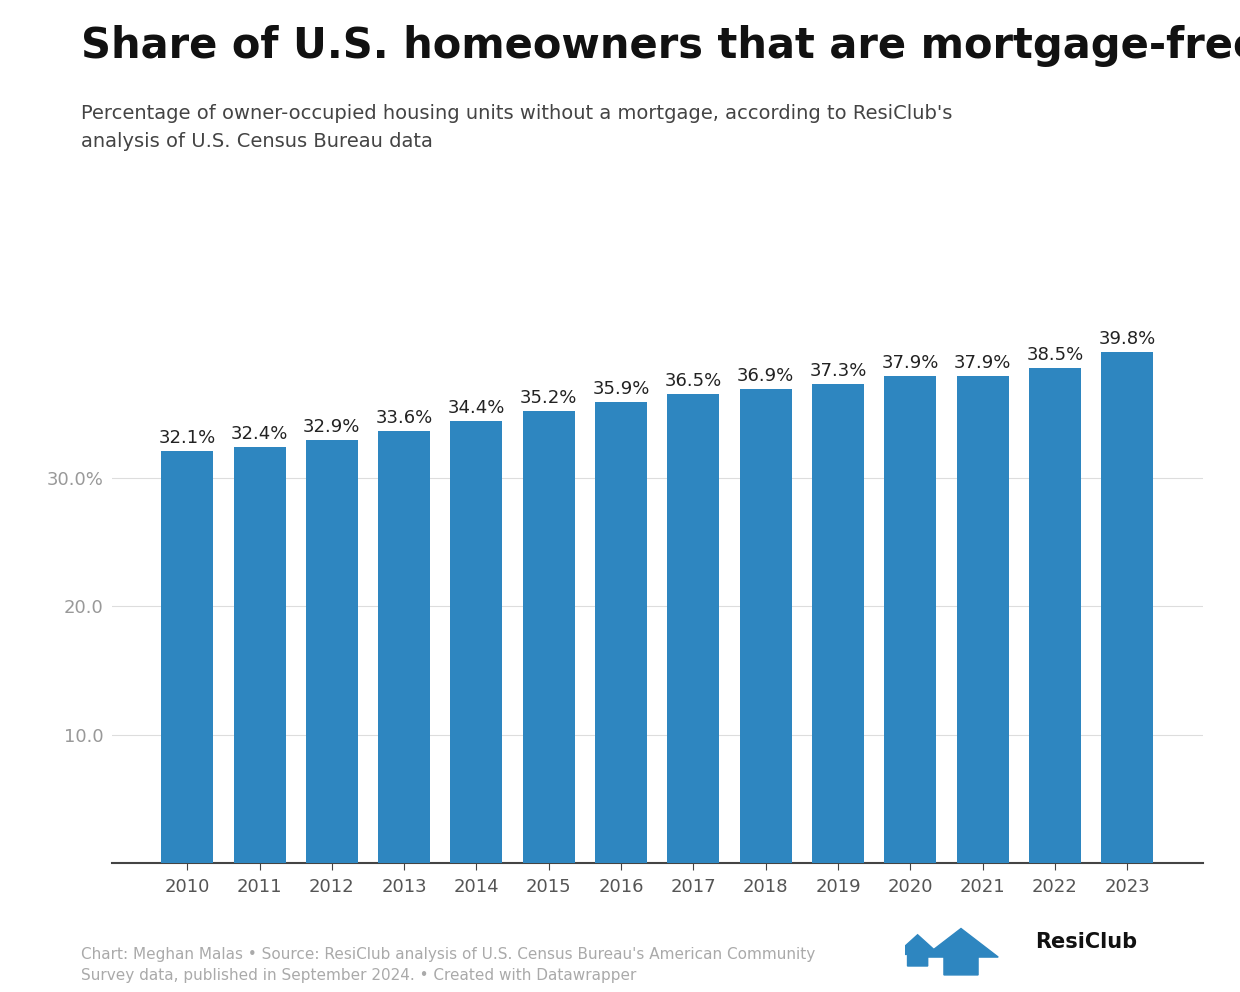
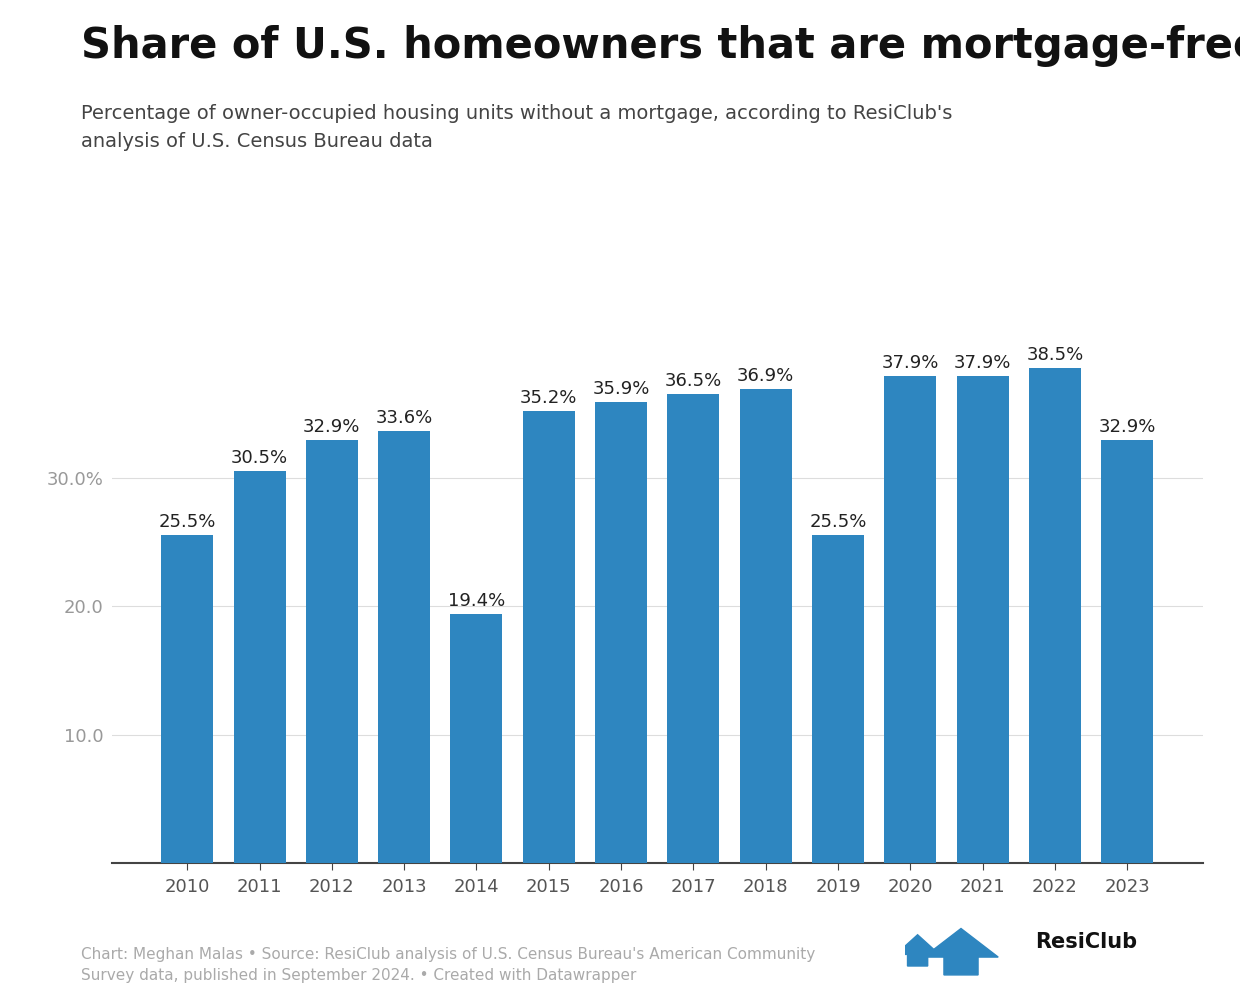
2010: 32.1% -> 25.5%
2011: 32.4% -> 30.5%
2014: 34.4% -> 19.4%
2019: 37.3% -> 25.5%
2023: 39.8% -> 32.9%
